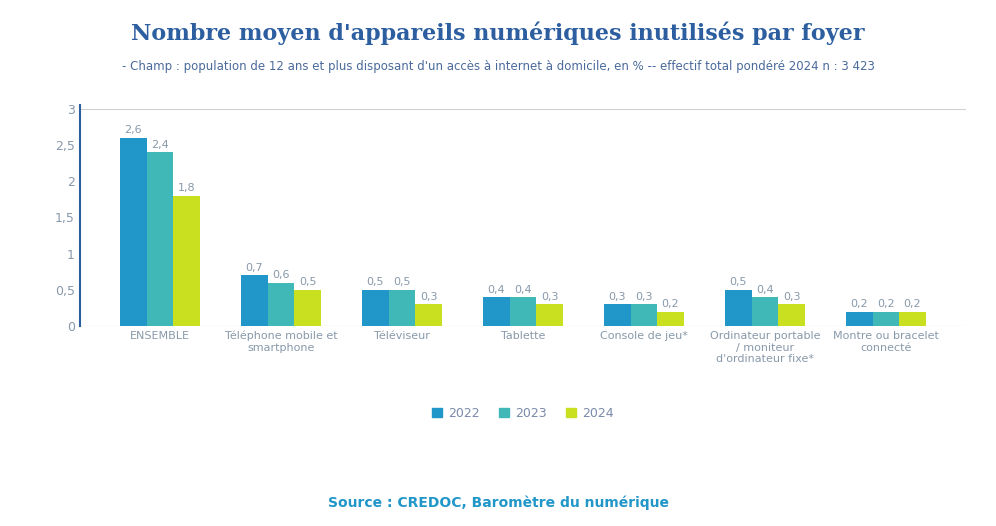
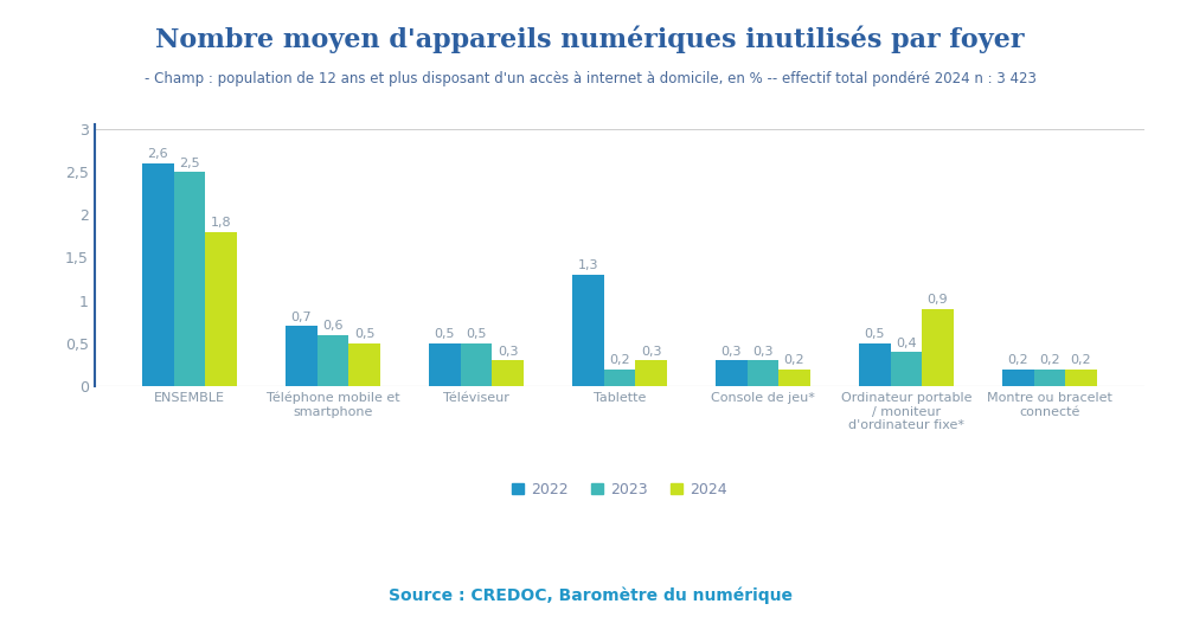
2023/ENSEMBLE: 2,4 -> 2,5
2022/Tablette: 0,4 -> 1,3
2023/Tablette: 0,4 -> 0,2
2024/Ordinateur portable / moniteur d'ordinateur fixe*: 0,3 -> 0,9
